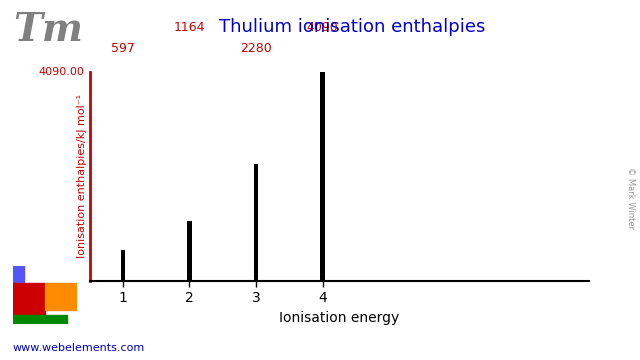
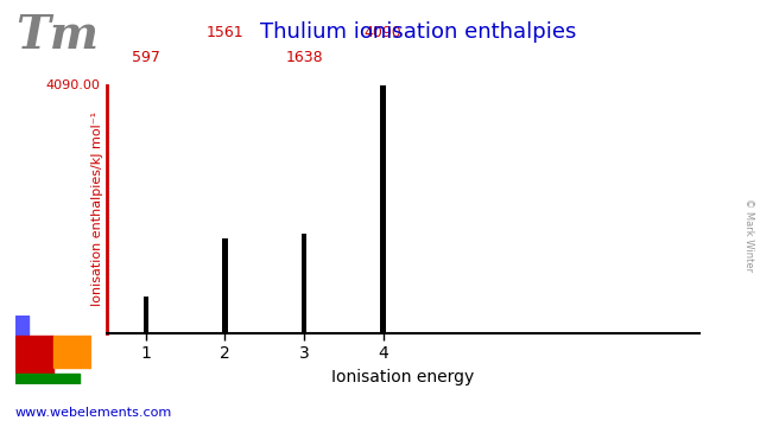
2: 1164 -> 1561
3: 2280 -> 1638
